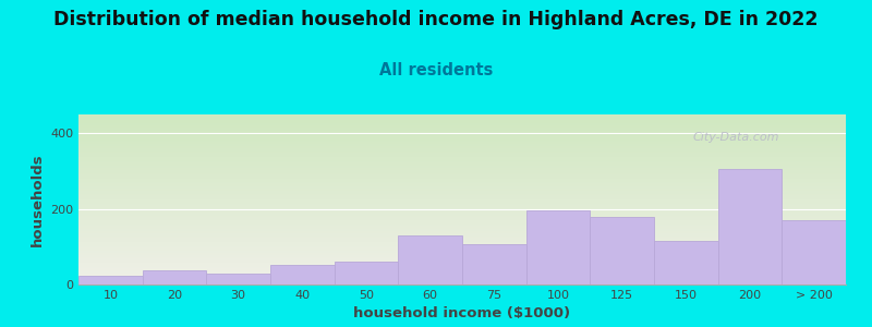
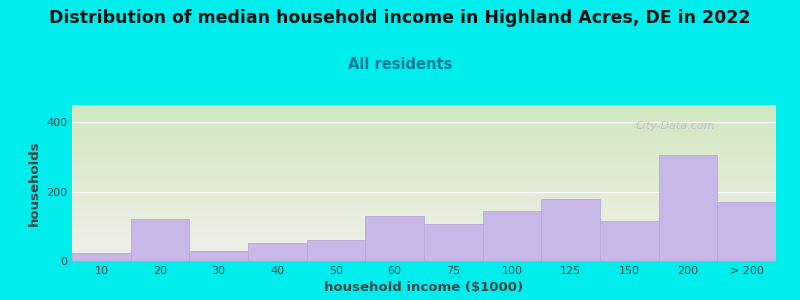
20: 38 -> 120
100: 195 -> 145
